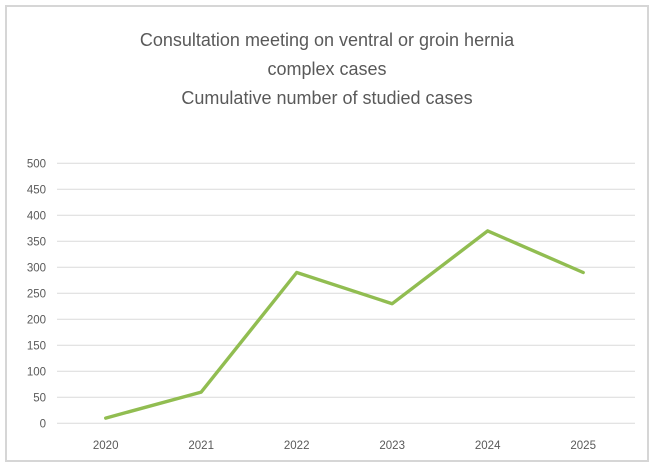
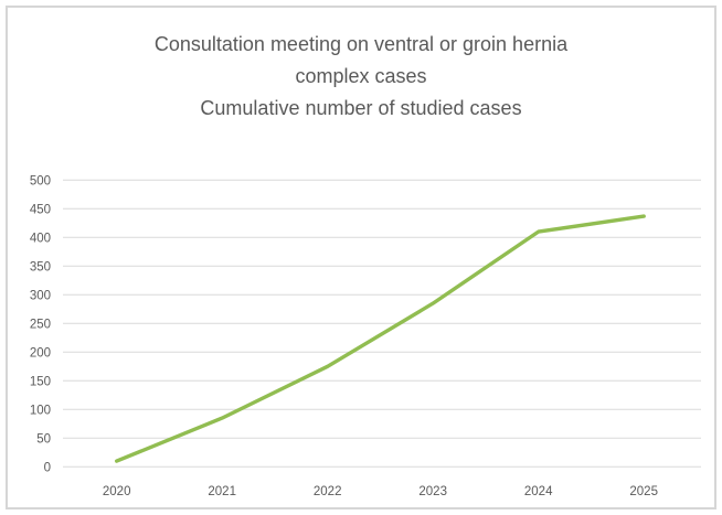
2021: 60 -> 80
2022: 290 -> 180
2023: 230 -> 280
2024: 370 -> 410
2025: 290 -> 440
